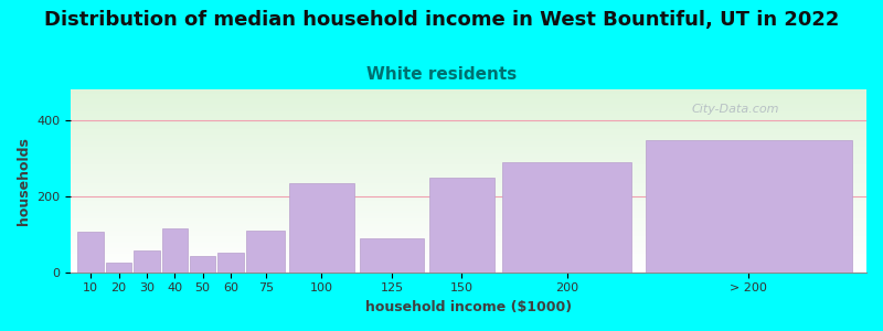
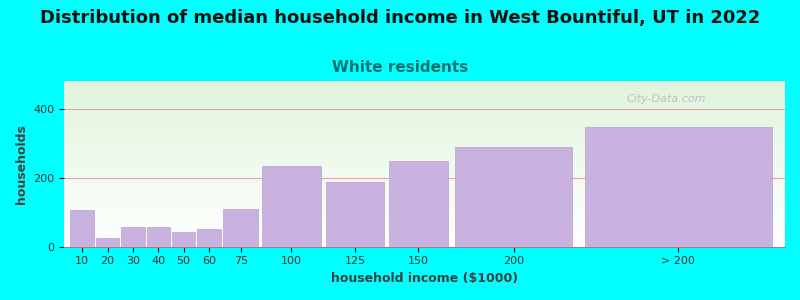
40: 115 -> 58
125: 90 -> 188
